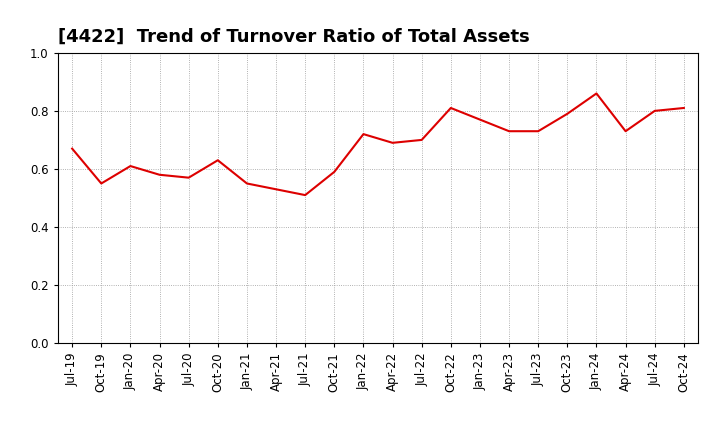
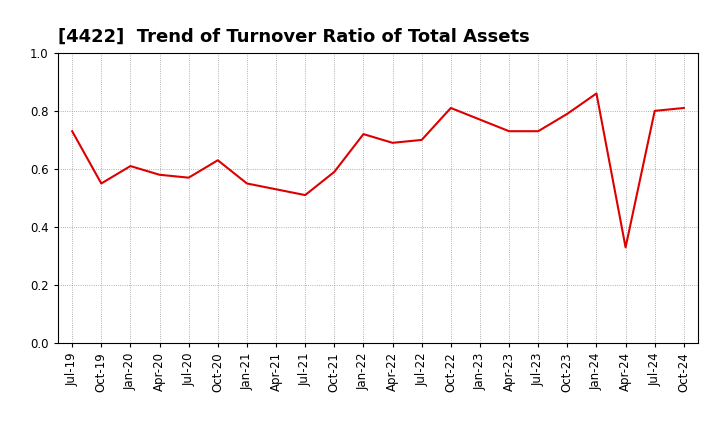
Jul-19: 0.67 -> 0.73
Apr-24: 0.73 -> 0.33
